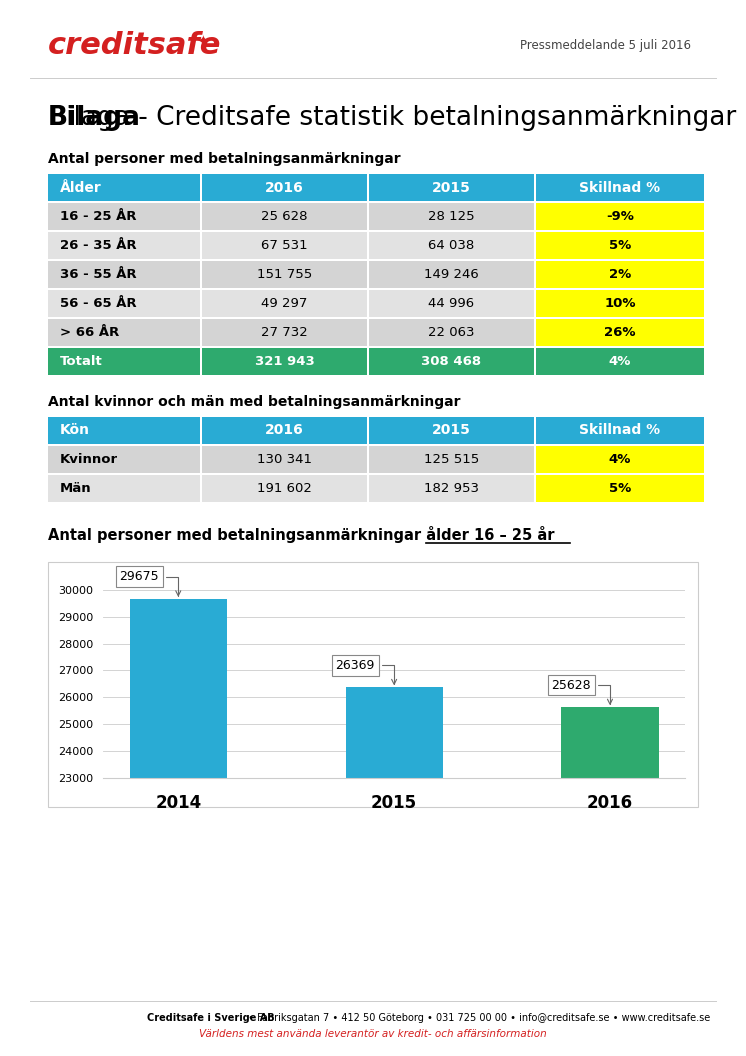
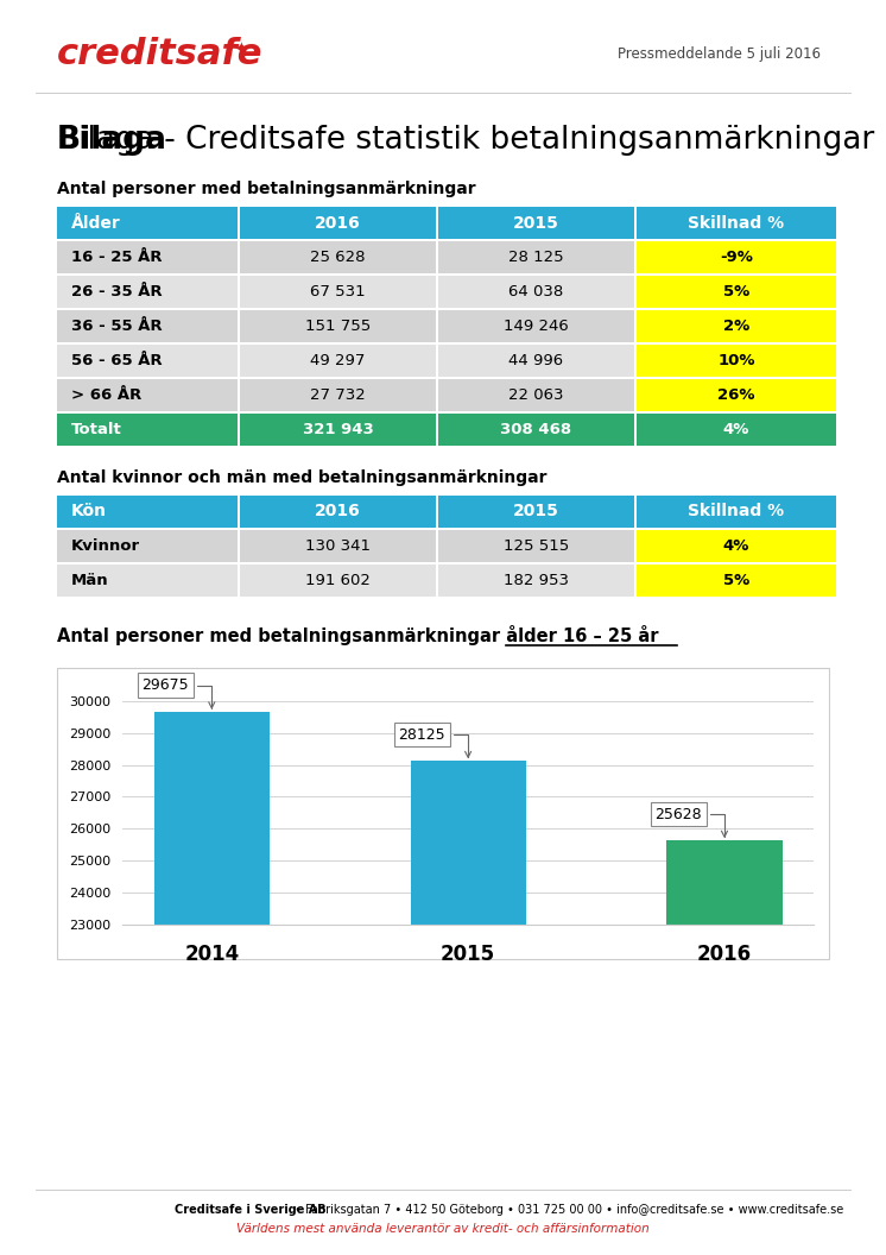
2015: 26369 -> 28125
